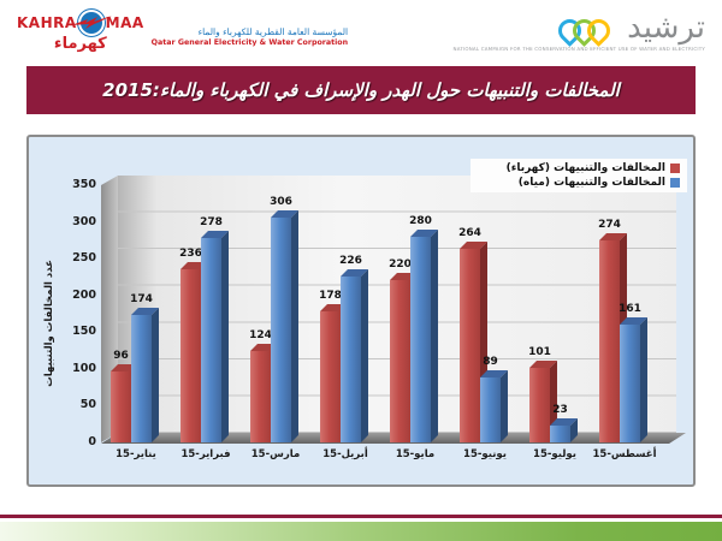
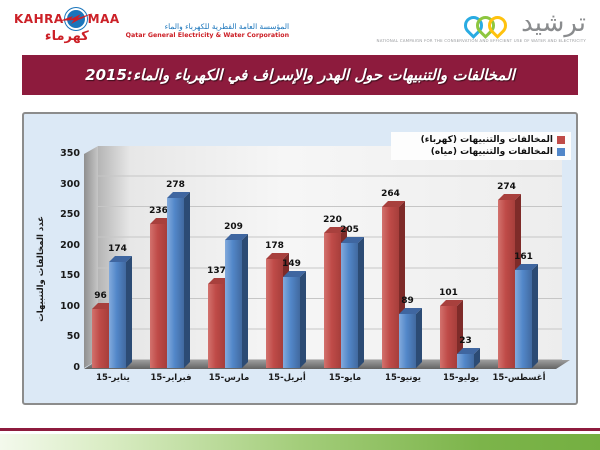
المخالفات والتنبيهات (كهرباء)/مارس-15: 124 -> 137
المخالفات والتنبيهات (مياه)/مارس-15: 306 -> 209
المخالفات والتنبيهات (مياه)/أبريل-15: 226 -> 149
المخالفات والتنبيهات (مياه)/مايو-15: 280 -> 205
